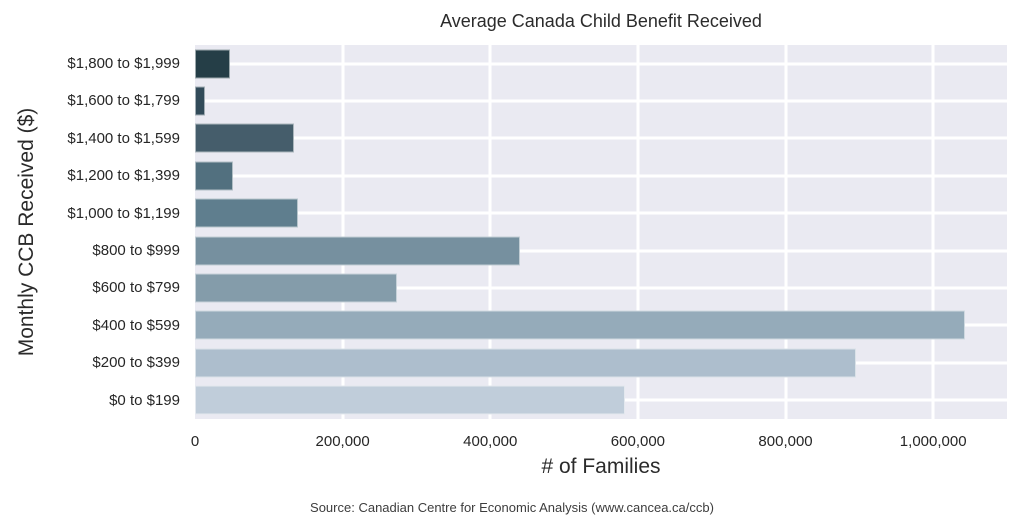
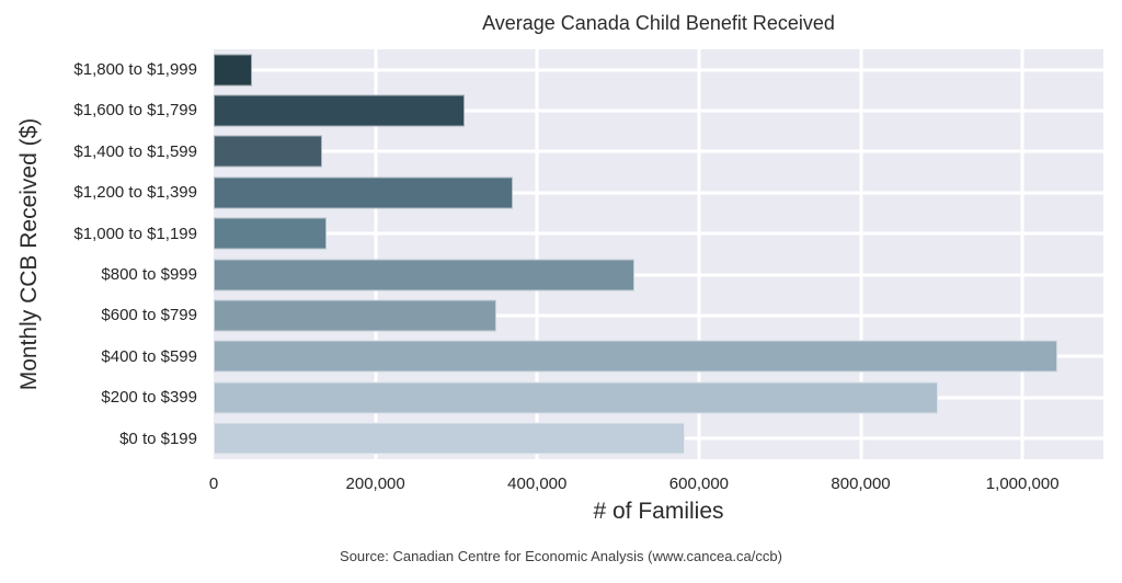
$1,600 to $1,799: 10000 -> 310000
$1,200 to $1,399: 50000 -> 370000
$800 to $999: 440000 -> 520000
$600 to $799: 270000 -> 350000
